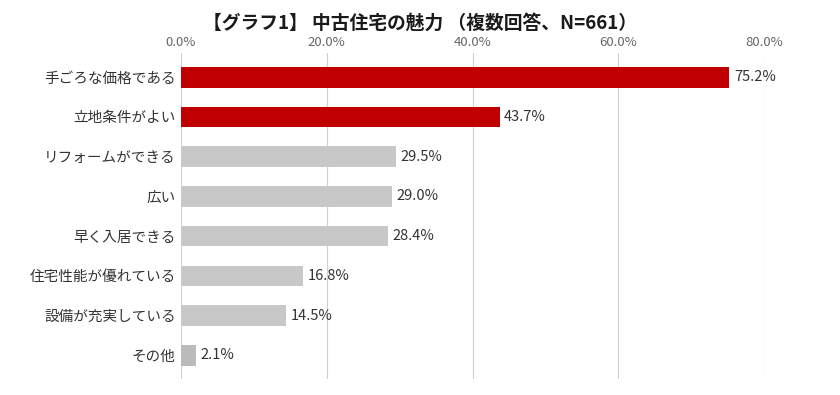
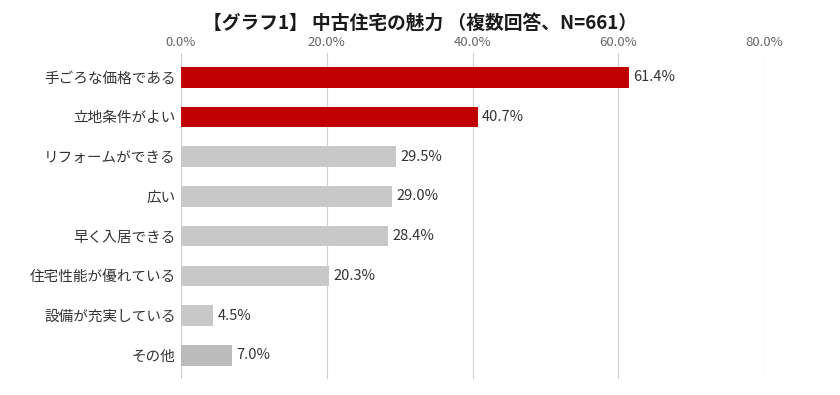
手ごろな価格である: 75.2% -> 61.4%
立地条件がよい: 43.7% -> 40.7%
住宅性能が優れている: 16.8% -> 20.3%
設備が充実している: 14.5% -> 4.5%
その他: 2.1% -> 7.0%
